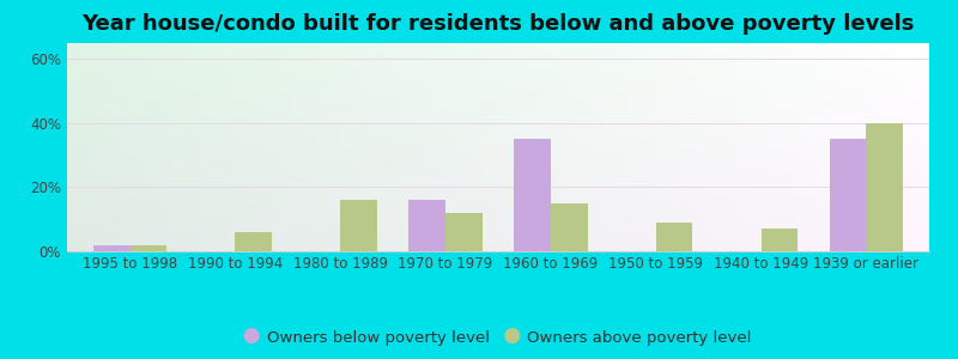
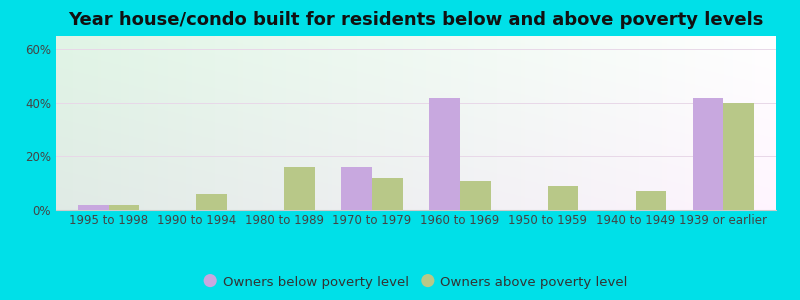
Owners below poverty level/1960 to 1969: 35% -> 42%
Owners above poverty level/1960 to 1969: 15% -> 11%
Owners below poverty level/1939 or earlier: 35% -> 42%
